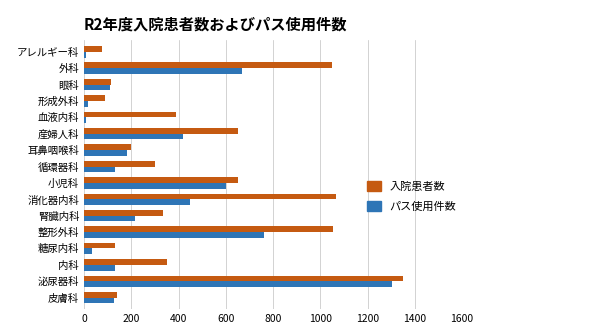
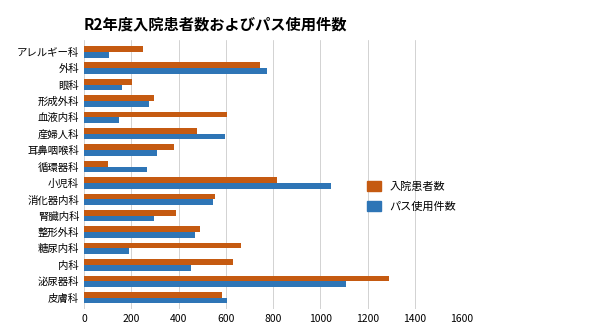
入院患者数/アレルギー科: 75 -> 250
パス使用件数/アレルギー科: 10 -> 105
入院患者数/外科: 1050 -> 745
パス使用件数/外科: 670 -> 775
入院患者数/眼科: 115 -> 205
パス使用件数/眼科: 110 -> 160
入院患者数/形成外科: 90 -> 295
パス使用件数/形成外科: 15 -> 275
入院患者数/血液内科: 390 -> 605
パス使用件数/血液内科: 10 -> 150
入院患者数/産婦人科: 650 -> 480
パス使用件数/産婦人科: 420 -> 595
入院患者数/耳鼻咽喉科: 200 -> 380
パス使用件数/耳鼻咽喉科: 180 -> 310
入院患者数/循環器科: 300 -> 100
パス使用件数/循環器科: 130 -> 265
入院患者数/小児科: 650 -> 815
パス使用件数/小児科: 600 -> 1045
入院患者数/消化器内科: 1065 -> 555
パス使用件数/消化器内科: 450 -> 545
入院患者数/腎臓内科: 335 -> 390
パス使用件数/腎臓内科: 215 -> 295
入院患者数/整形外科: 1055 -> 490
パス使用件数/整形外科: 760 -> 470
入院患者数/糖尿内科: 130 -> 665
パス使用件数/糖尿内科: 35 -> 190
入院患者数/内科: 350 -> 630
パス使用件数/内科: 130 -> 455
入院患者数/泌尿器科: 1350 -> 1290
パス使用件数/泌尿器科: 1305 -> 1110
入院患者数/皮膚科: 140 -> 585
パス使用件数/皮膚科: 125 -> 605
